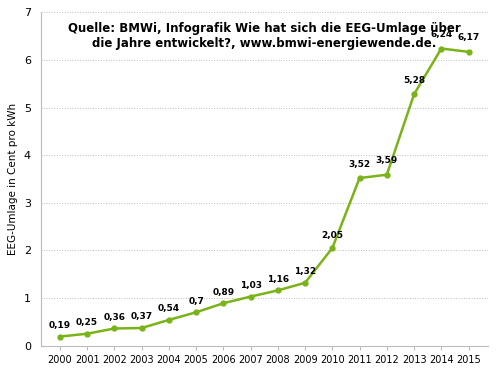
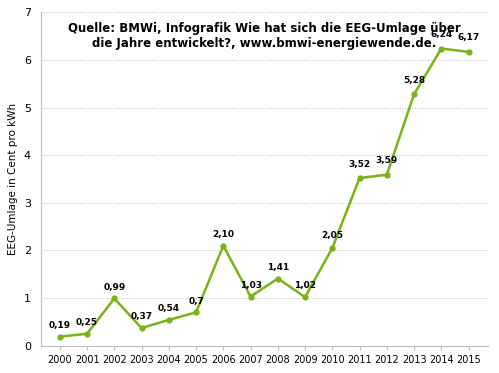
2002: 0,36 -> 0,99
2006: 0,89 -> 2,10
2008: 1,16 -> 1,41
2009: 1,32 -> 1,02
